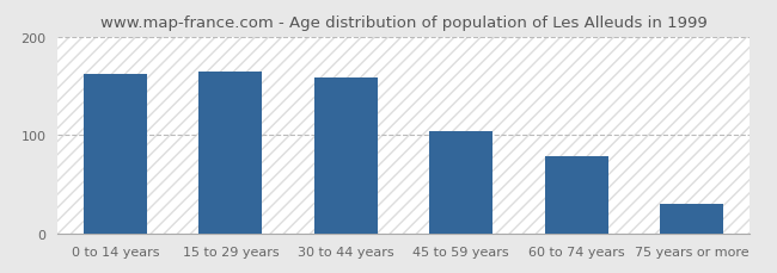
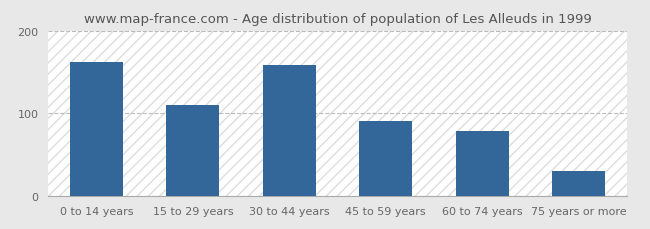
15 to 29 years: 164 -> 110
45 to 59 years: 104 -> 91
